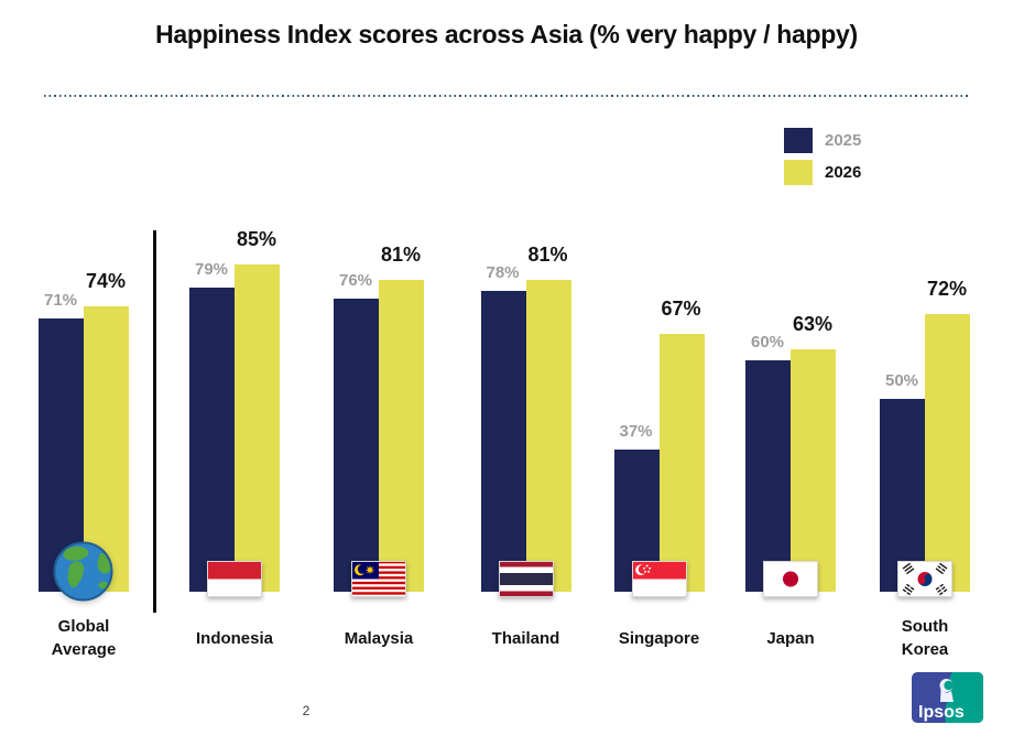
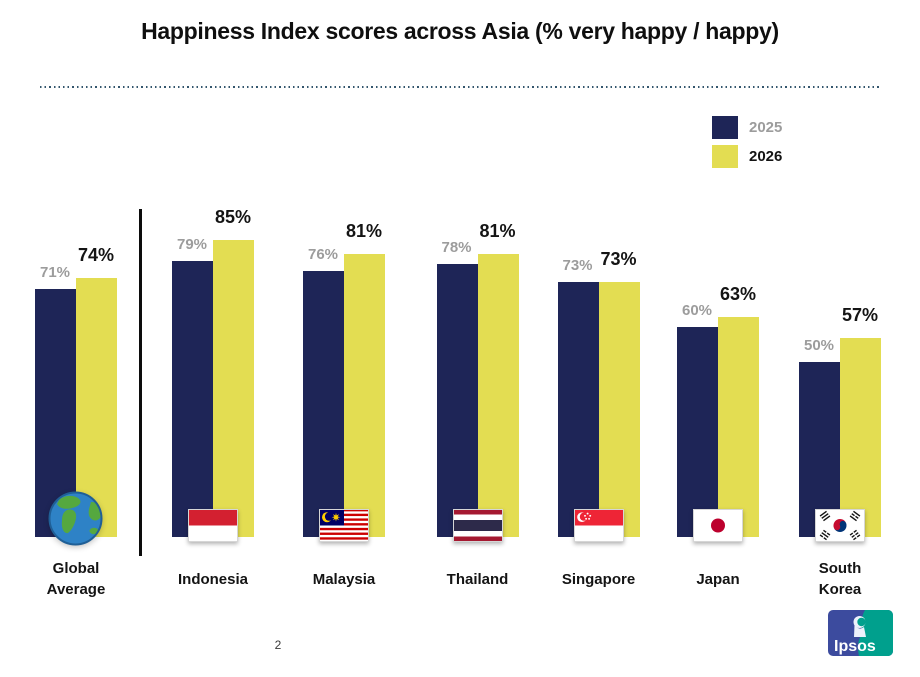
2025/Singapore: 37% -> 73%
2026/Singapore: 67% -> 73%
2026/South Korea: 72% -> 57%
